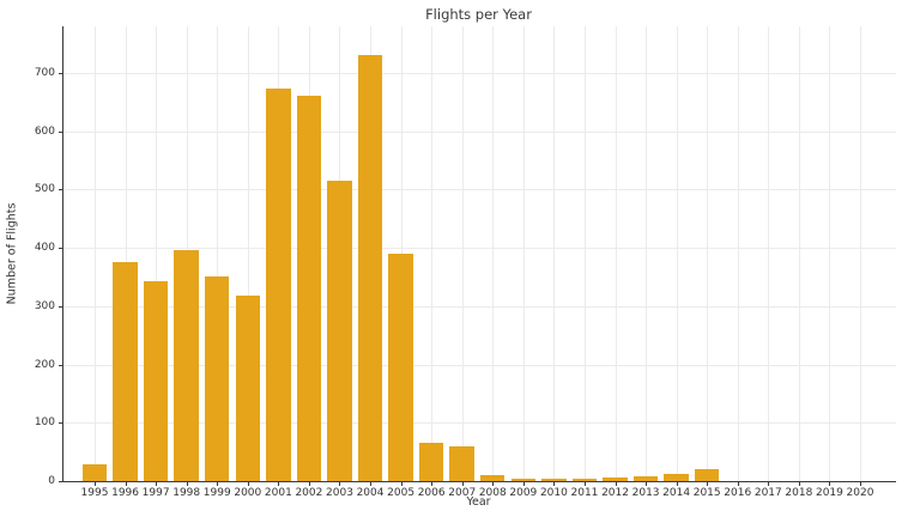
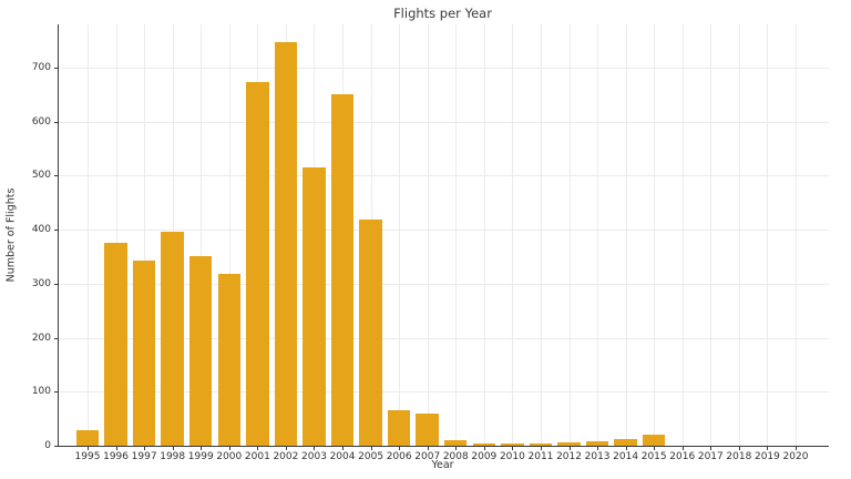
2002: 660 -> 750
2004: 730 -> 650
2005: 390 -> 420
